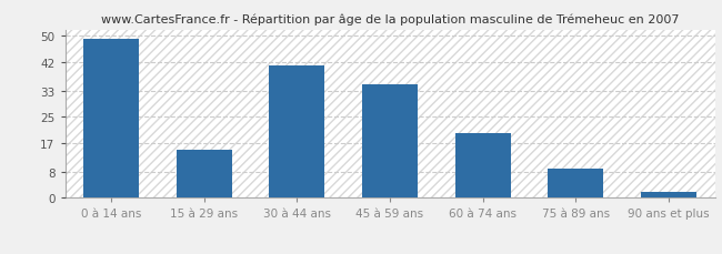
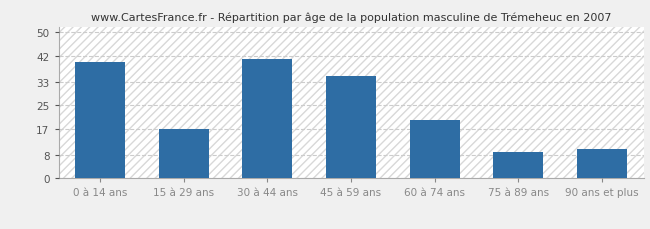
0 à 14 ans: 49 -> 40
15 à 29 ans: 15 -> 17
90 ans et plus: 2 -> 10
